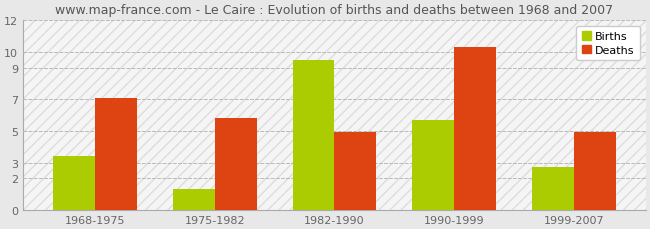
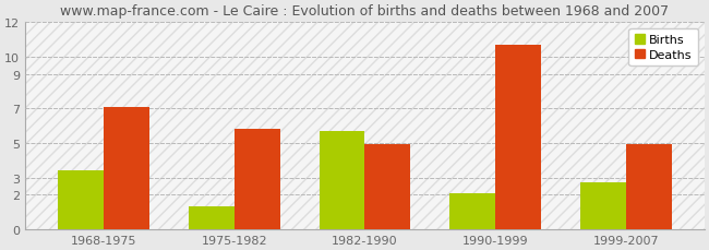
Births/1982-1990: 9.5 -> 5.7
Births/1990-1999: 5.7 -> 2.1
Deaths/1990-1999: 10.3 -> 10.7
